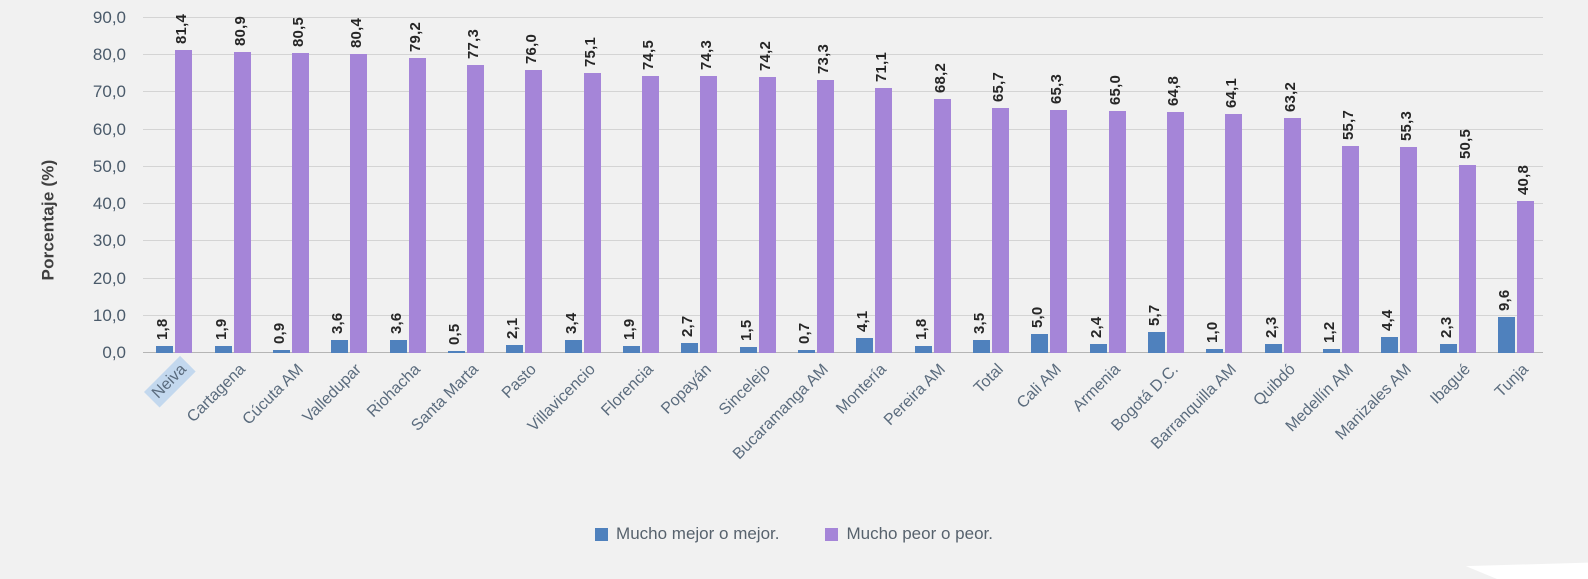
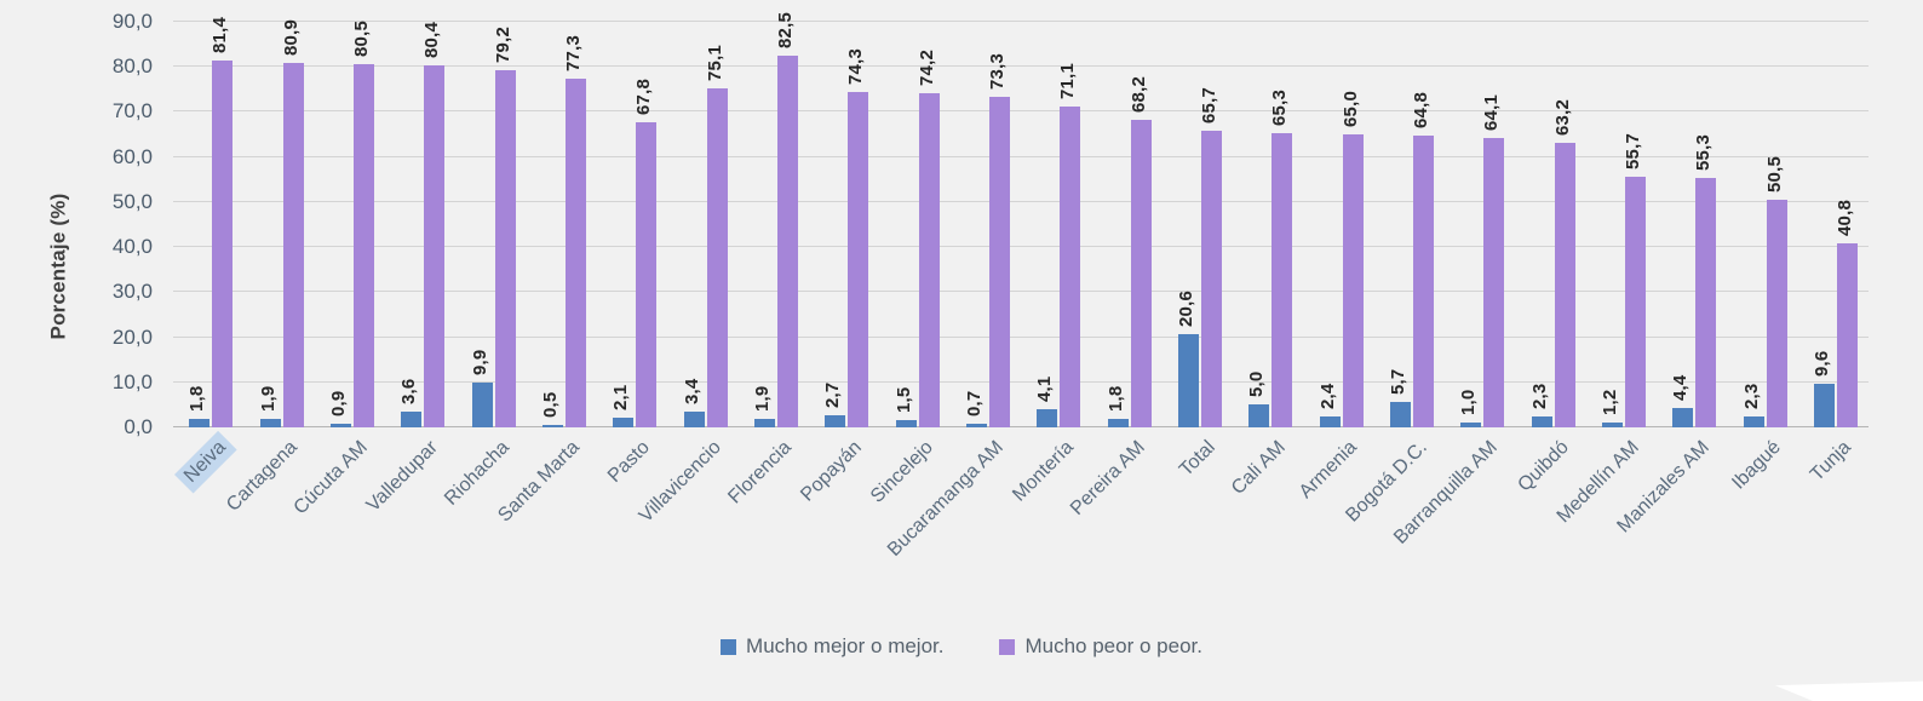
Mucho mejor o mejor./Riohacha: 3,6 -> 9,9
Mucho peor o peor./Pasto: 76,0 -> 67,8
Mucho peor o peor./Florencia: 74,5 -> 82,5
Mucho mejor o mejor./Total: 3,5 -> 20,6
